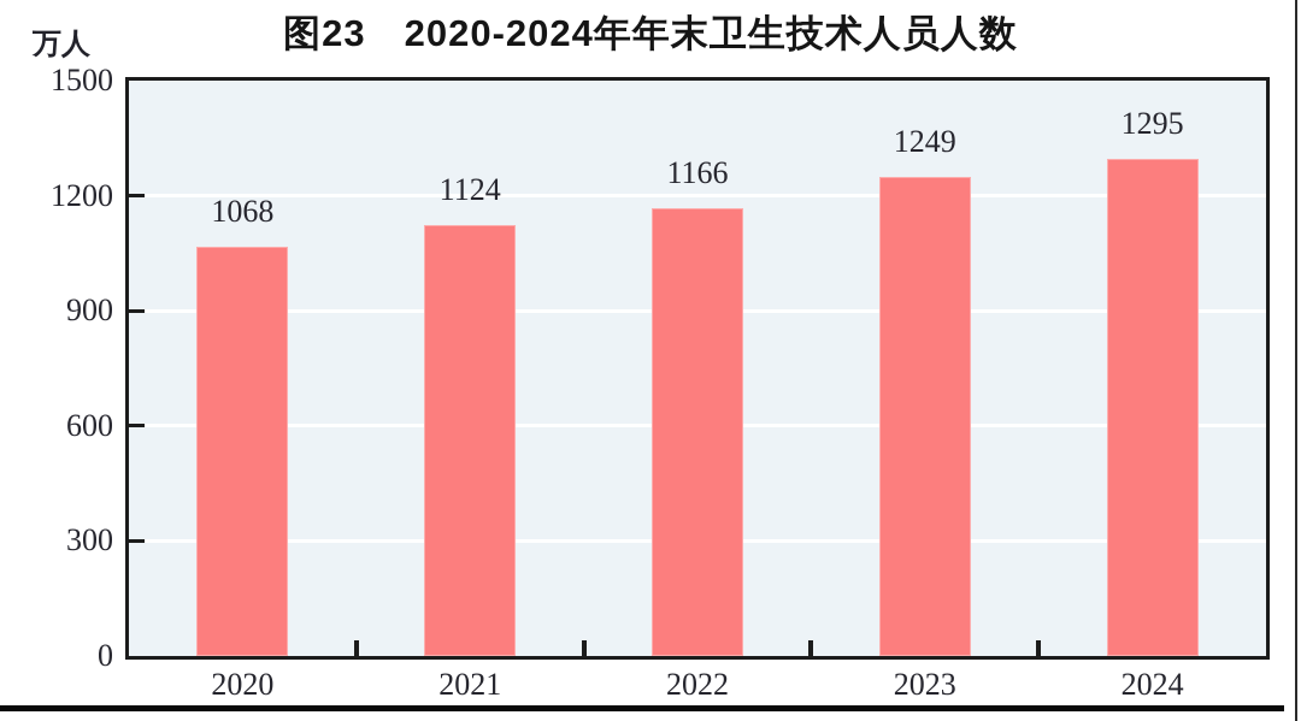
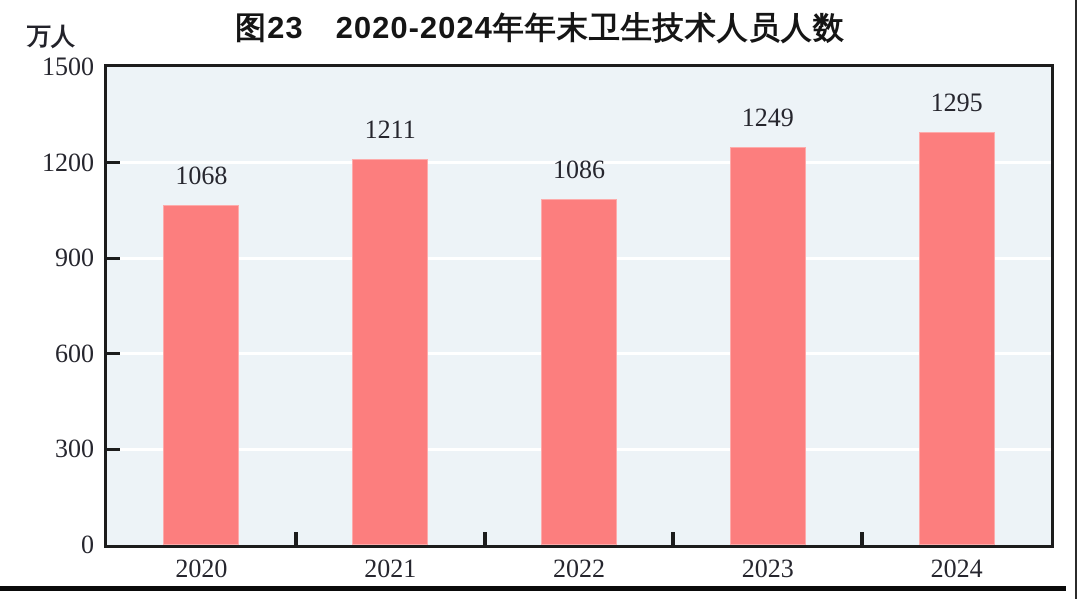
2021: 1124 -> 1211
2022: 1166 -> 1086
